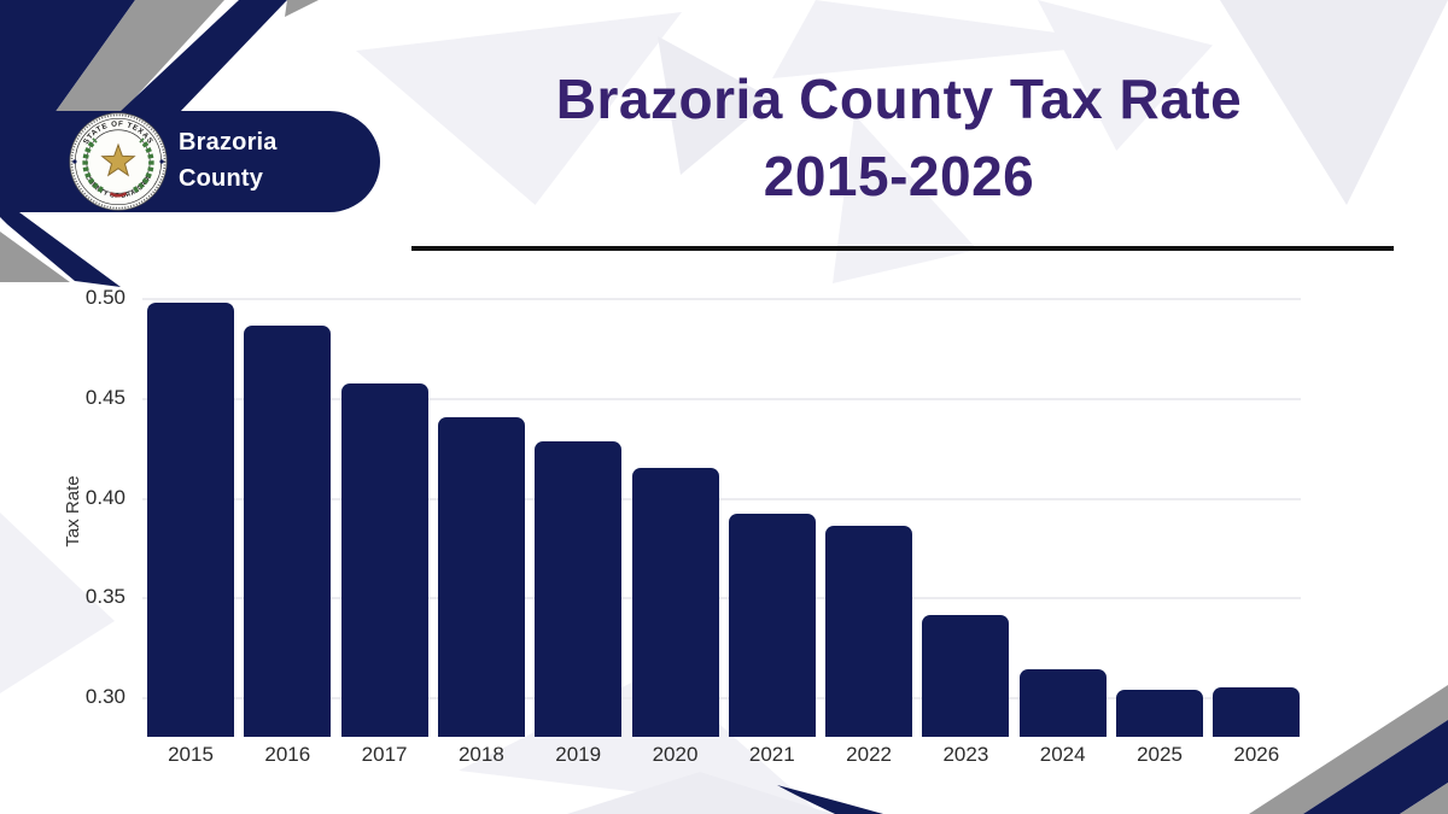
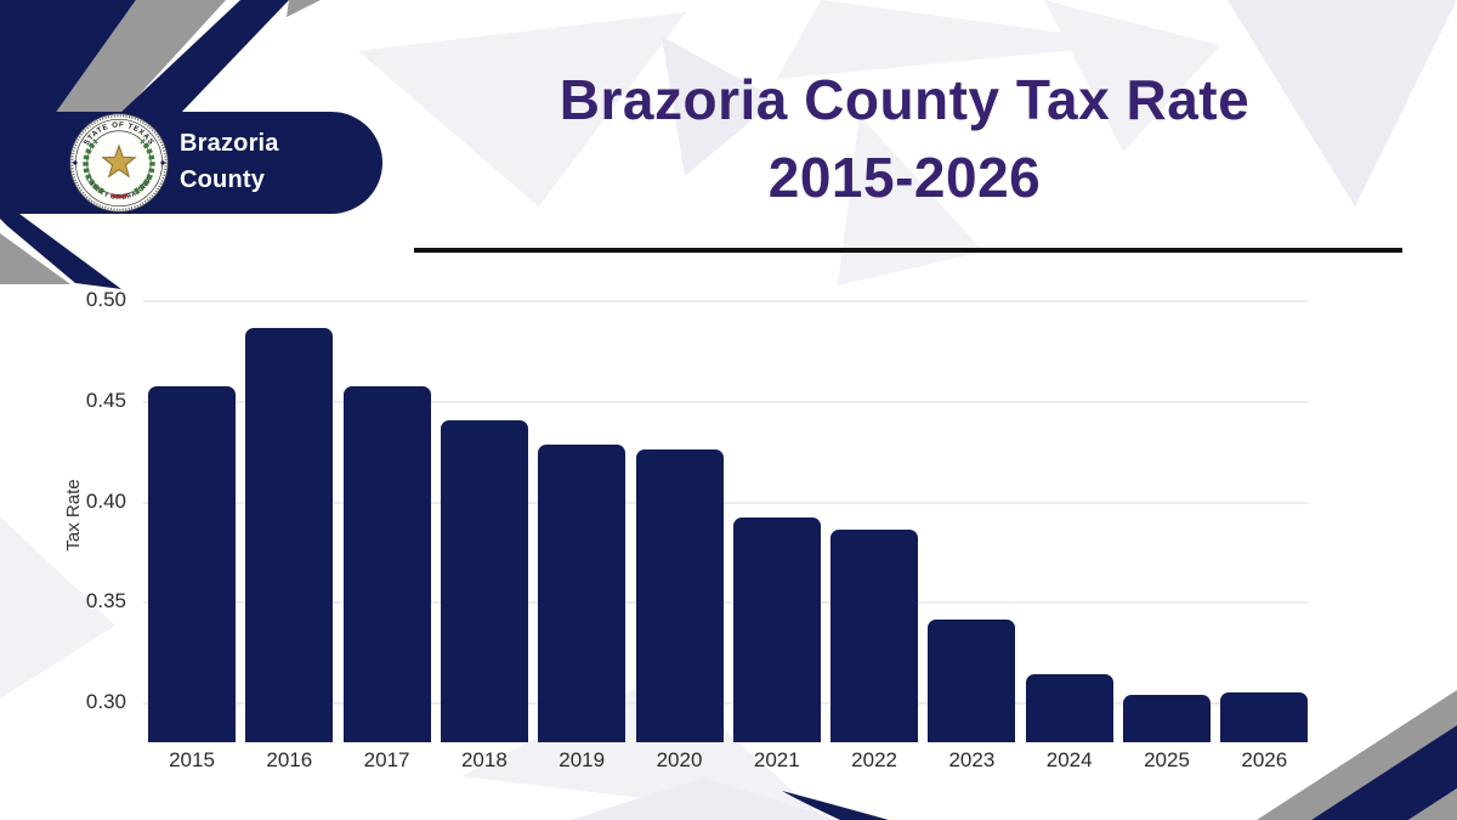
2015: 0.497 -> 0.457
2020: 0.415 -> 0.426
